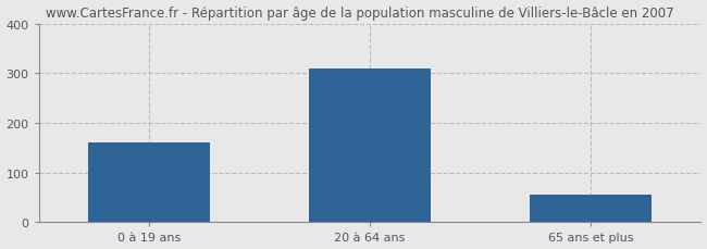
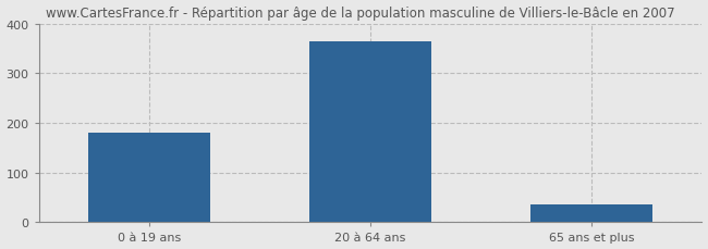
0 à 19 ans: 160 -> 180
20 à 64 ans: 310 -> 365
65 ans et plus: 55 -> 35
